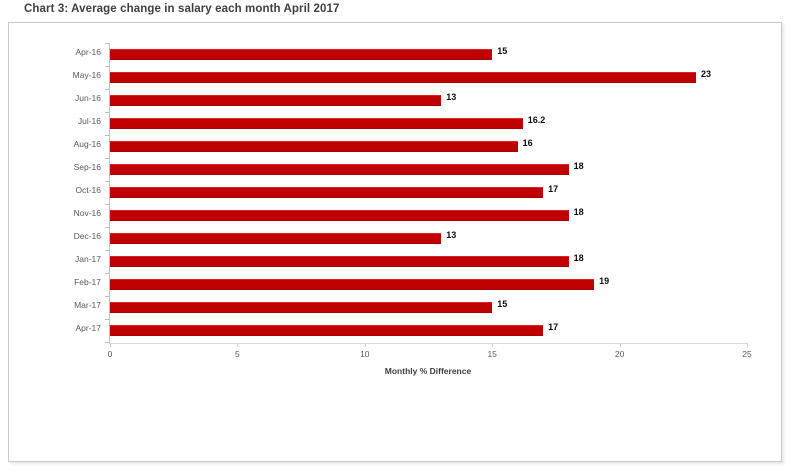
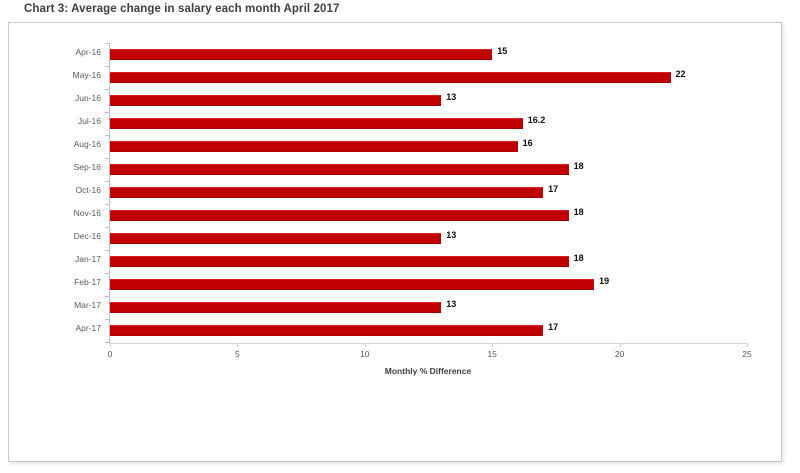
May-16: 23 -> 22
Mar-17: 15 -> 13
